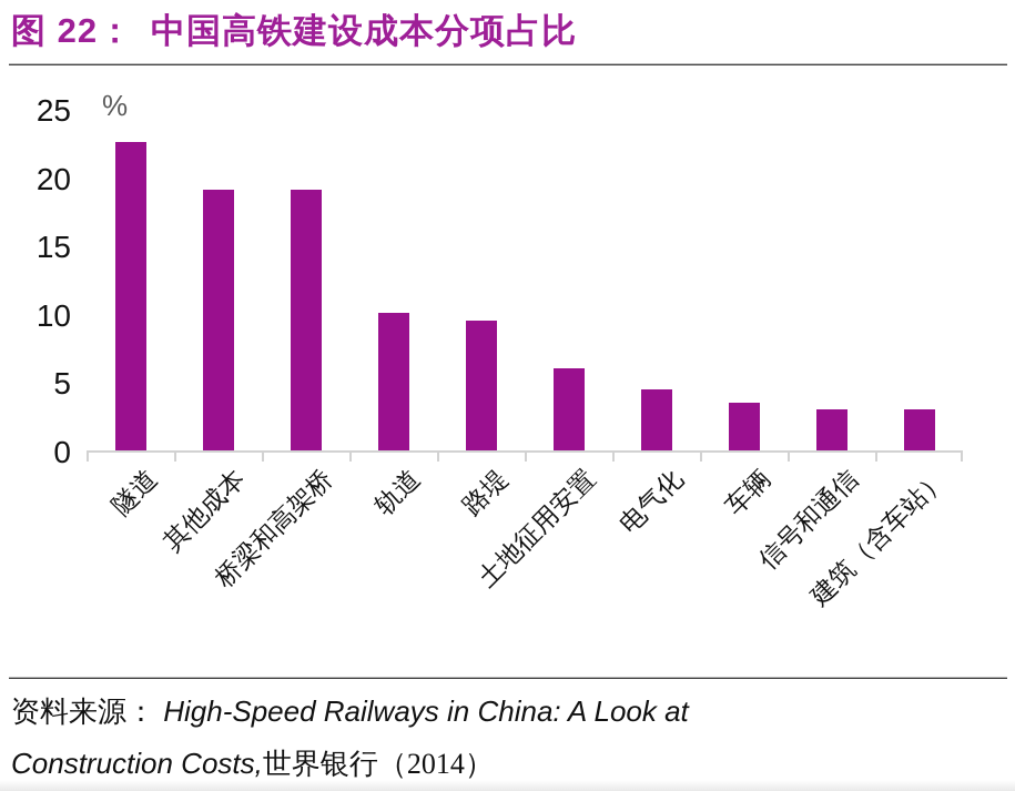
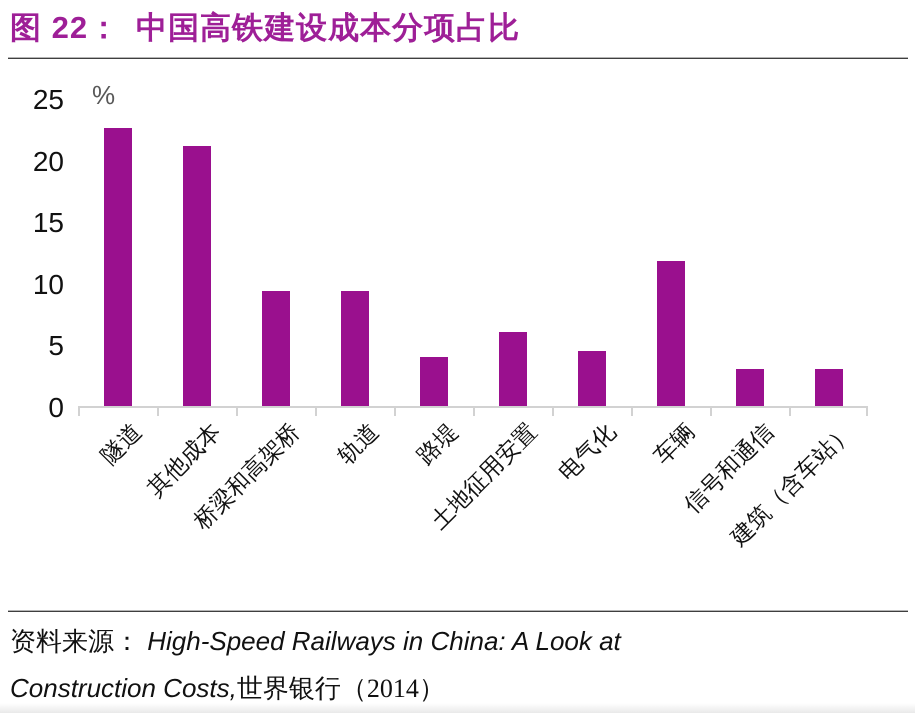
其他成本: 19.1 -> 21.1
桥梁和高架桥: 19.1 -> 9.3
轨道: 10.1 -> 9.3
路堤: 9.5 -> 4.0
车辆: 3.5 -> 11.8
